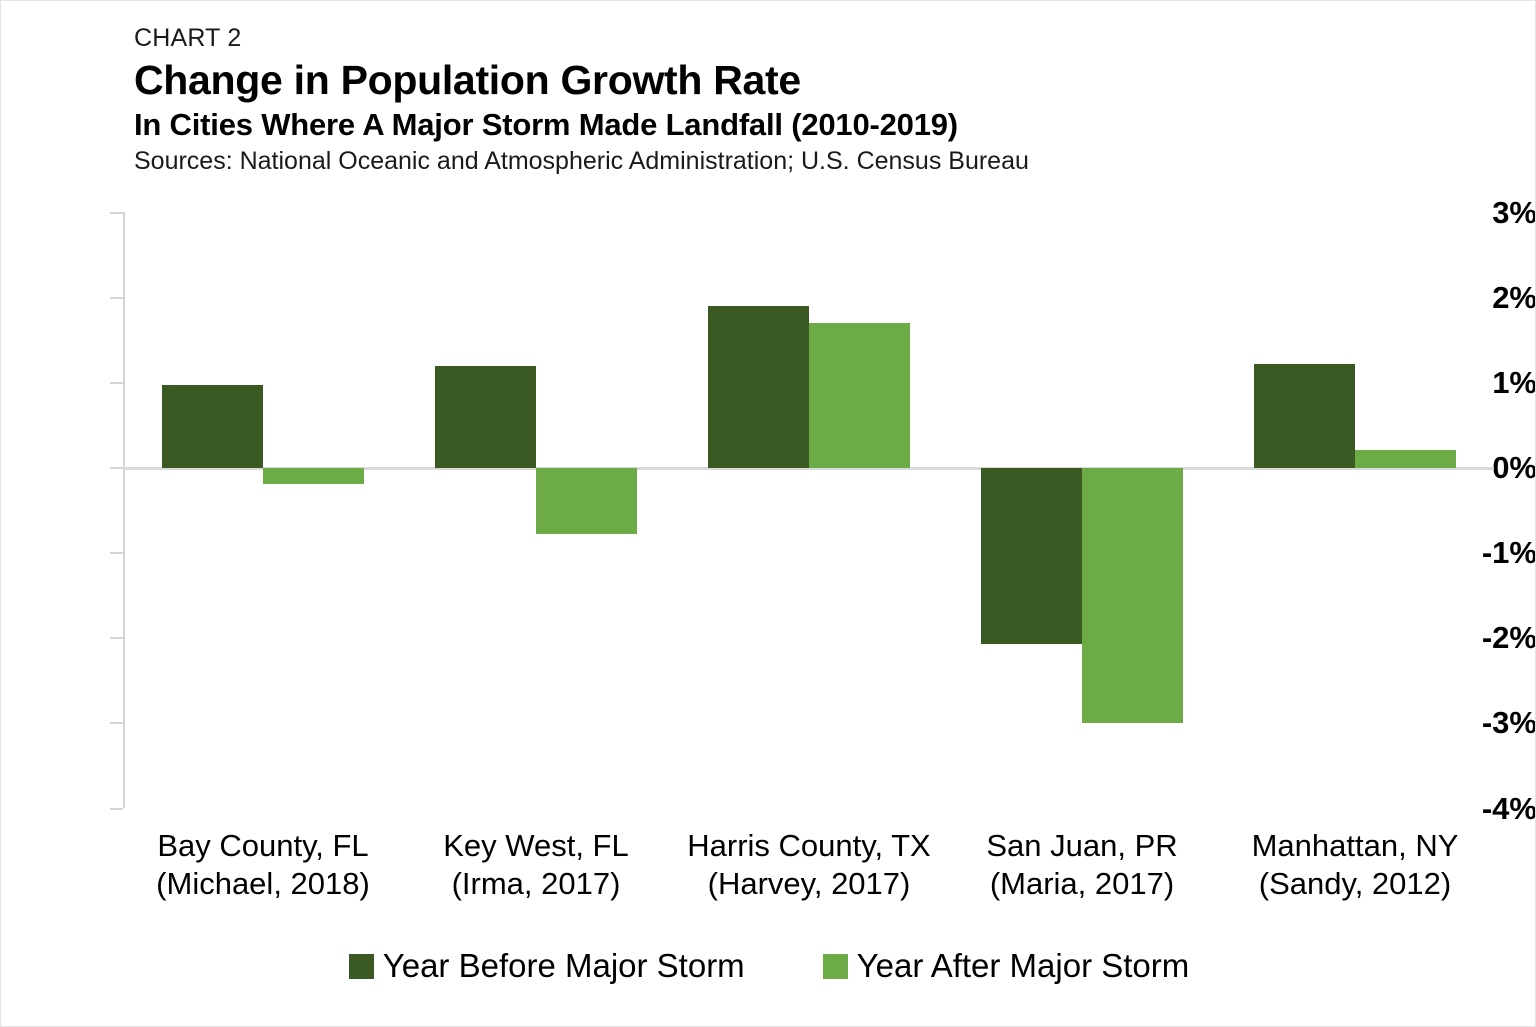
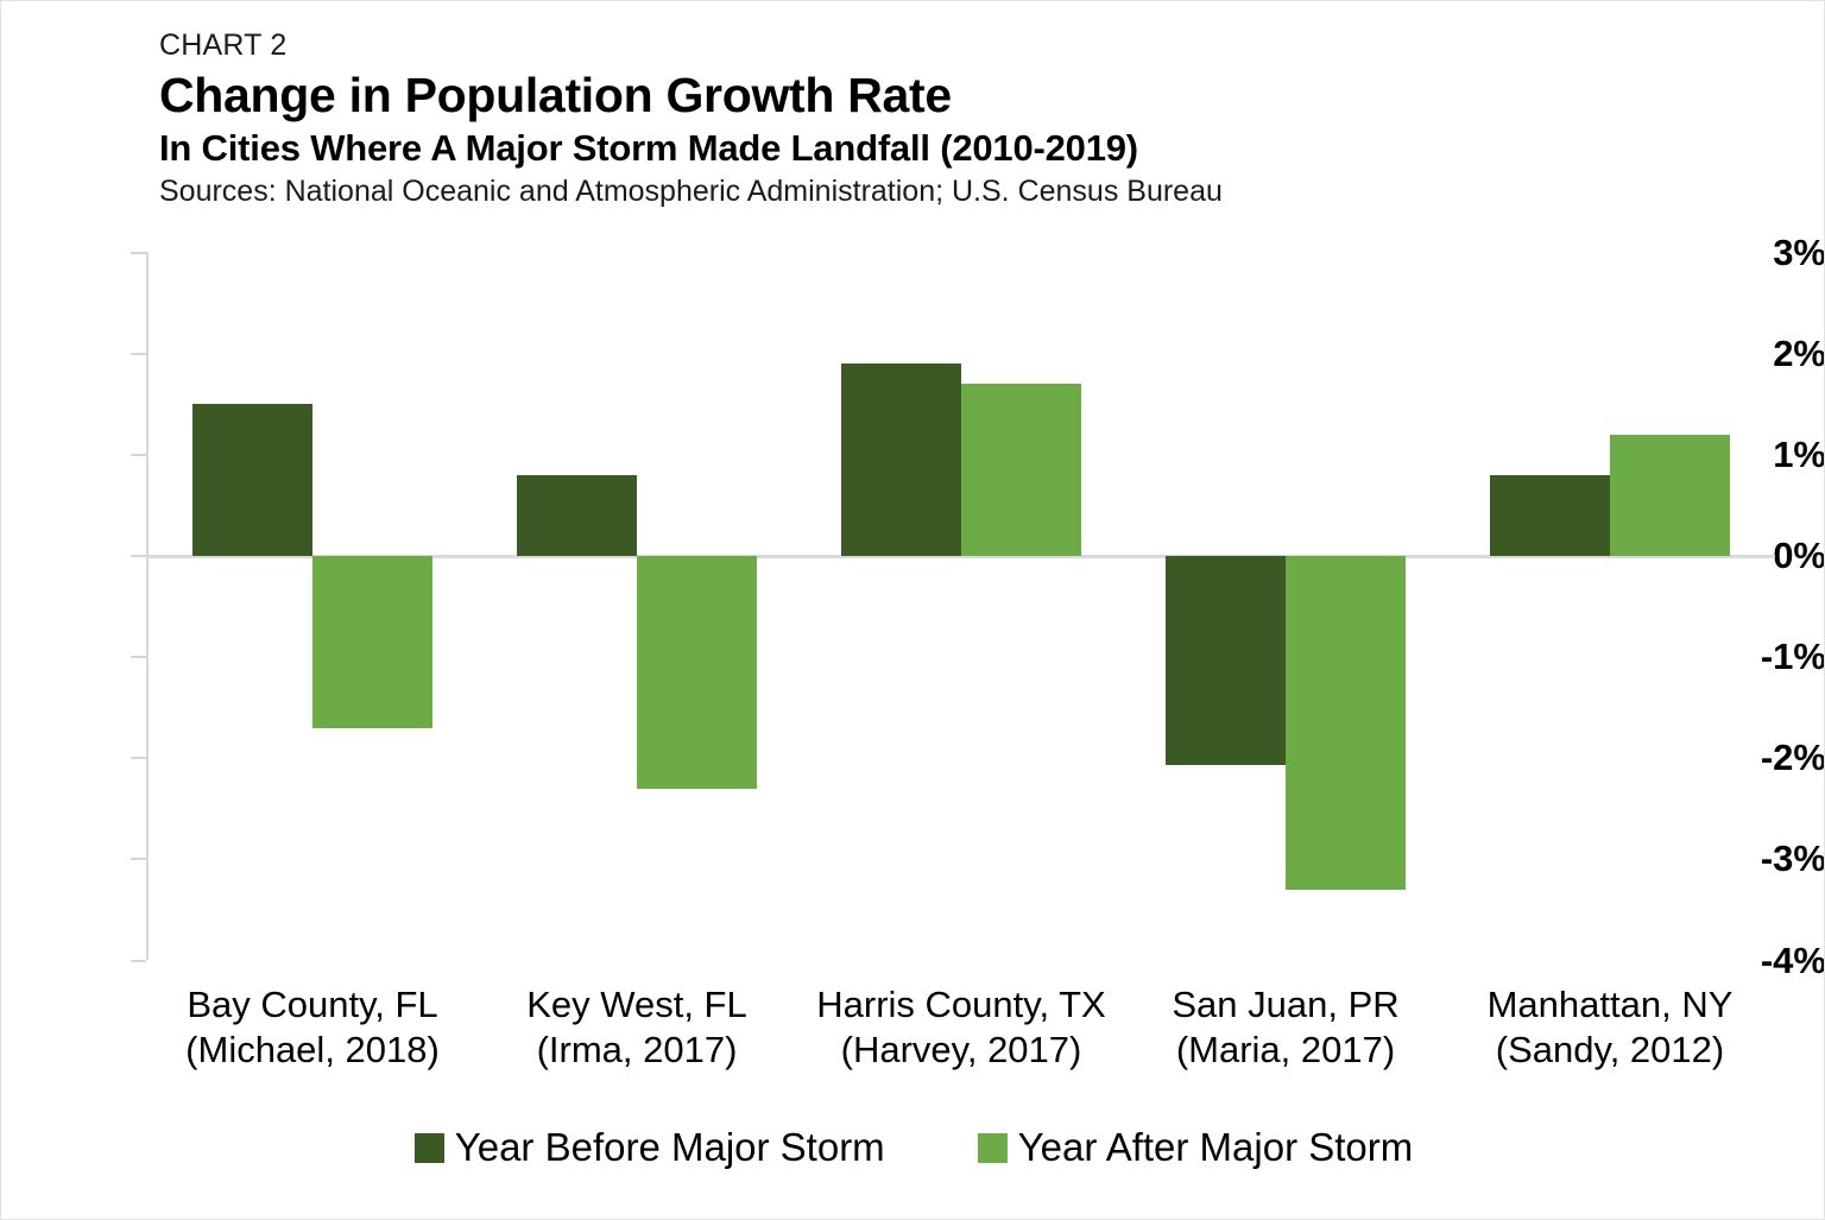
Year Before Major Storm/Bay County, FL (Michael, 2018): 1.0% -> 1.5%
Year After Major Storm/Bay County, FL (Michael, 2018): -0.2% -> -1.7%
Year Before Major Storm/Key West, FL (Irma, 2017): 1.2% -> 0.8%
Year After Major Storm/Key West, FL (Irma, 2017): -0.8% -> -2.3%
Year After Major Storm/San Juan, PR (Maria, 2017): -3.0% -> -3.3%
Year Before Major Storm/Manhattan, NY (Sandy, 2012): 1.2% -> 0.8%
Year After Major Storm/Manhattan, NY (Sandy, 2012): 0.2% -> 1.2%
